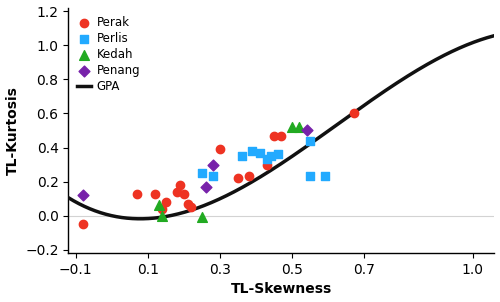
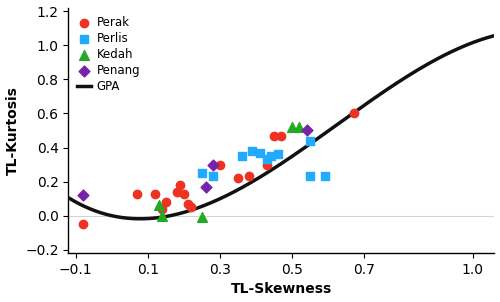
Perak/0.3: 0.39 -> 0.30
